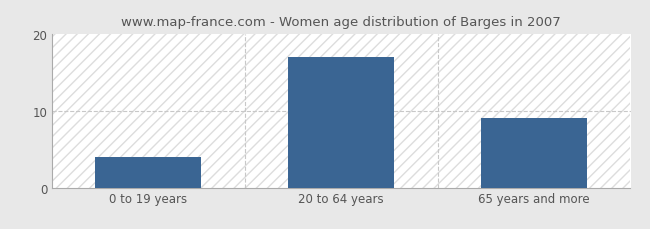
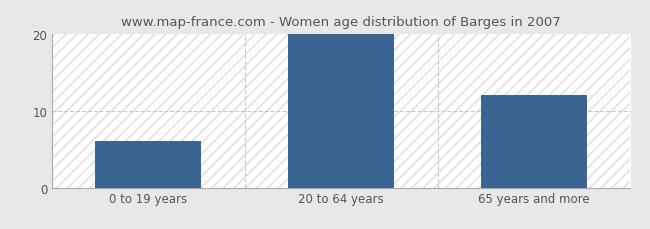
0 to 19 years: 4 -> 6
20 to 64 years: 17 -> 20
65 years and more: 9 -> 12
